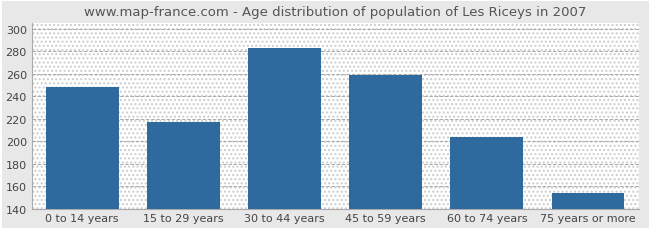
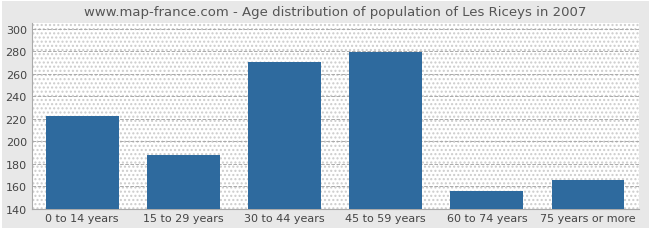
0 to 14 years: 248 -> 222
15 to 29 years: 217 -> 188
30 to 44 years: 283 -> 270
45 to 59 years: 259 -> 279
60 to 74 years: 204 -> 156
75 years or more: 154 -> 165
